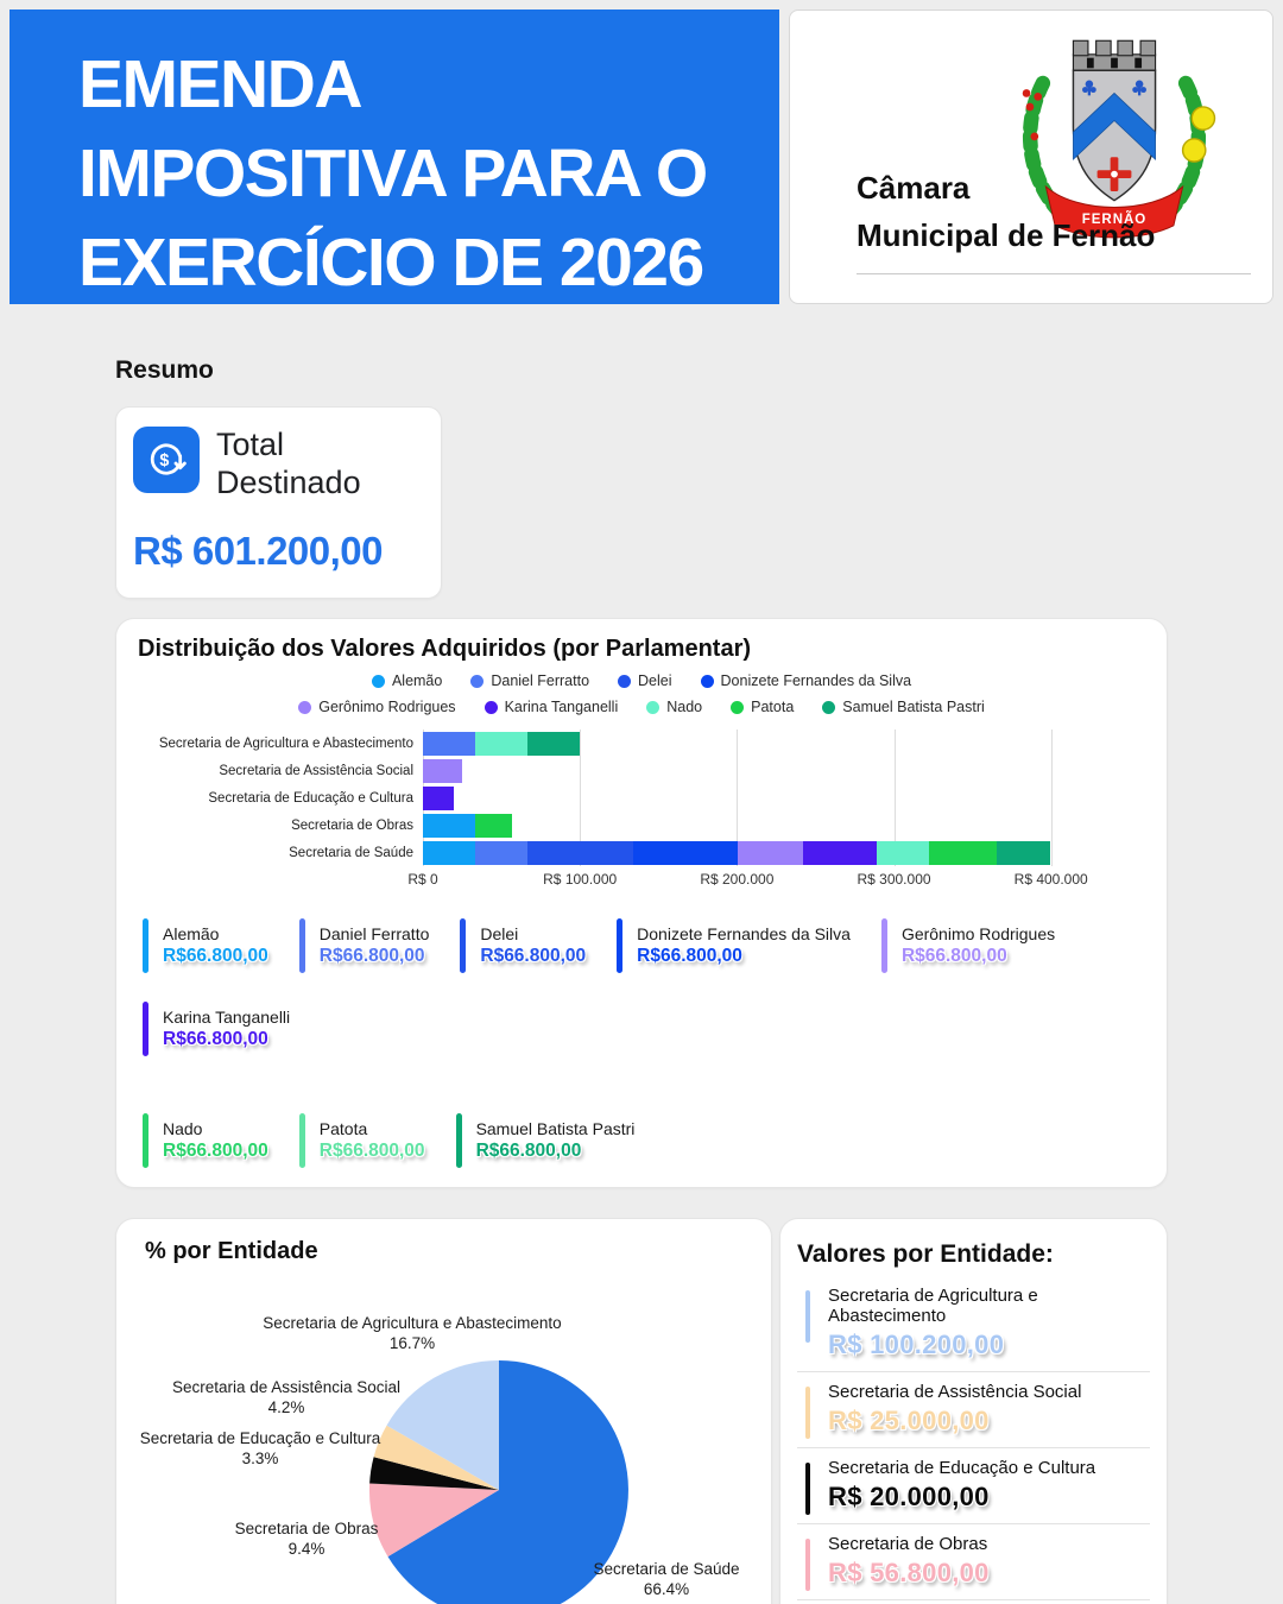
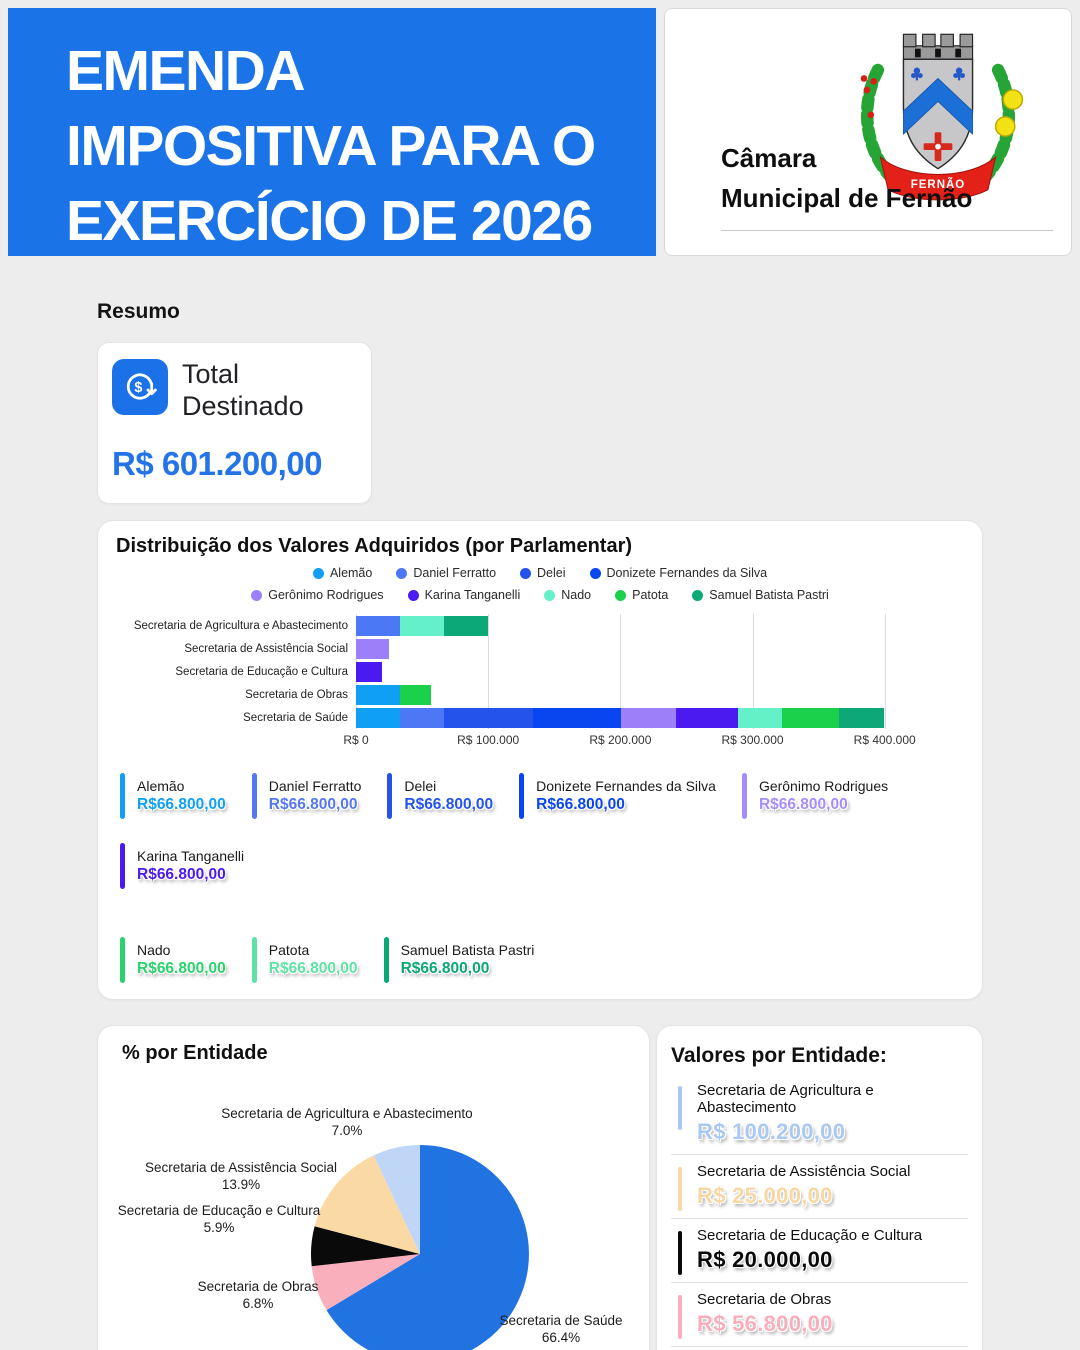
% por Entidade/Secretaria de Obras: 9.4% -> 6.8%
% por Entidade/Secretaria de Educação e Cultura: 3.3% -> 5.9%
% por Entidade/Secretaria de Assistência Social: 4.2% -> 13.9%
% por Entidade/Secretaria de Agricultura e Abastecimento: 16.7% -> 7.0%
